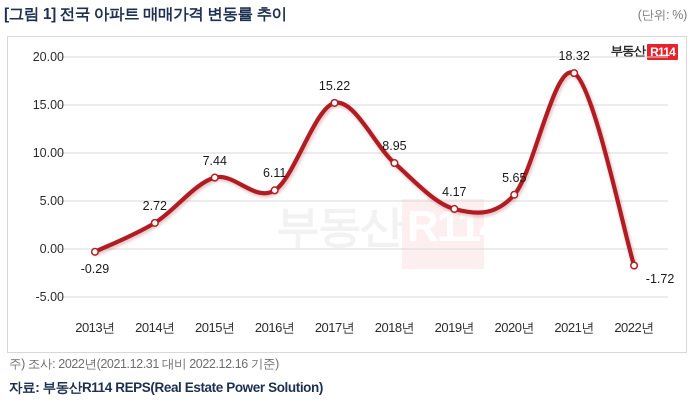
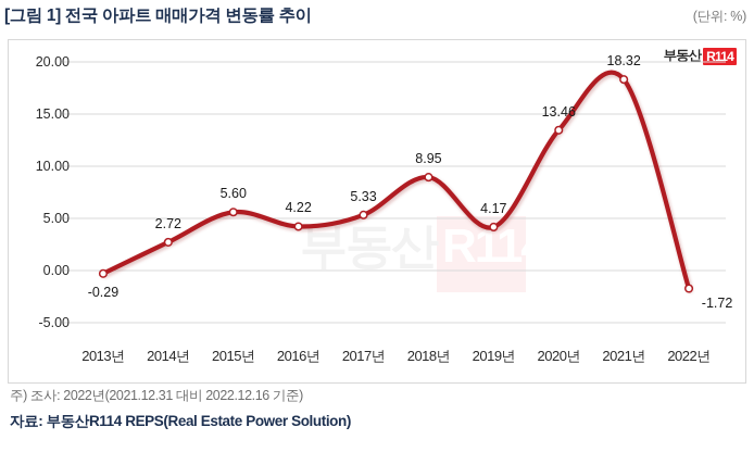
2015년: 7.44 -> 5.60
2016년: 6.11 -> 4.22
2017년: 15.22 -> 5.33
2020년: 5.65 -> 13.46
